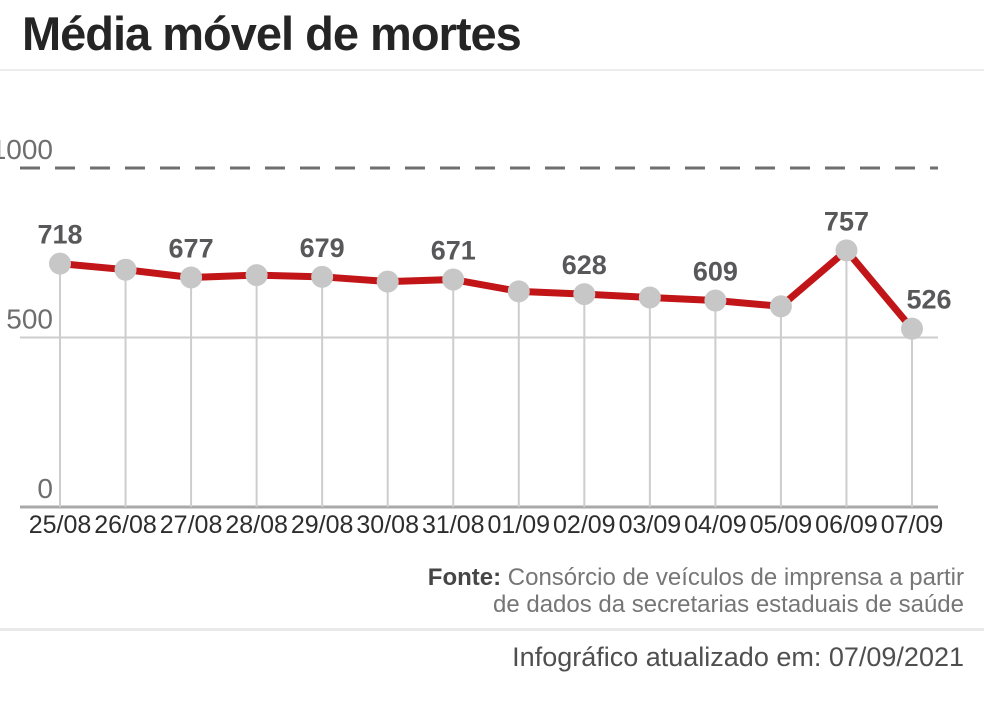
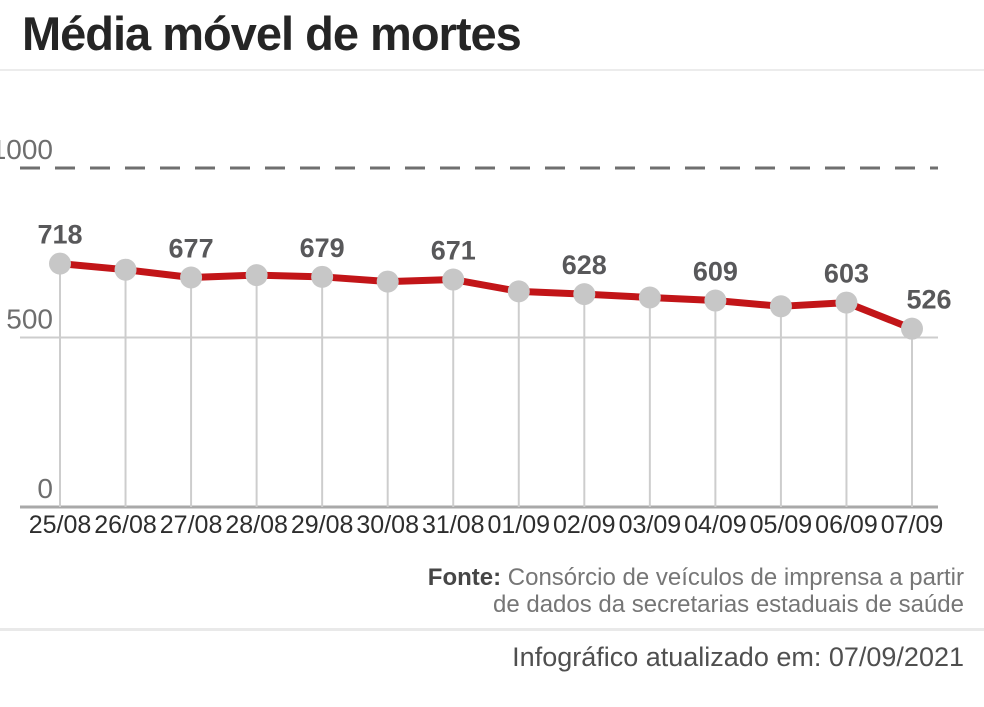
06/09: 757 -> 603
